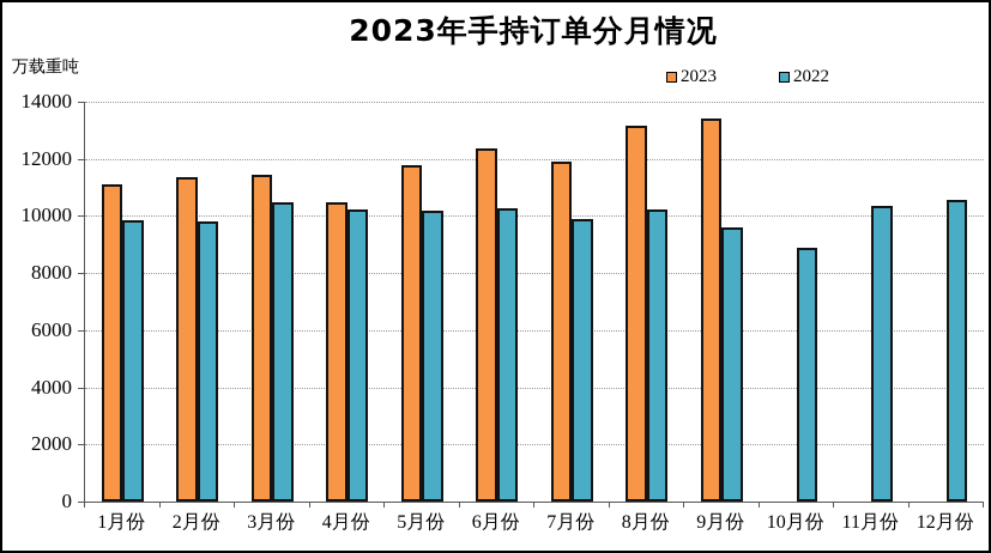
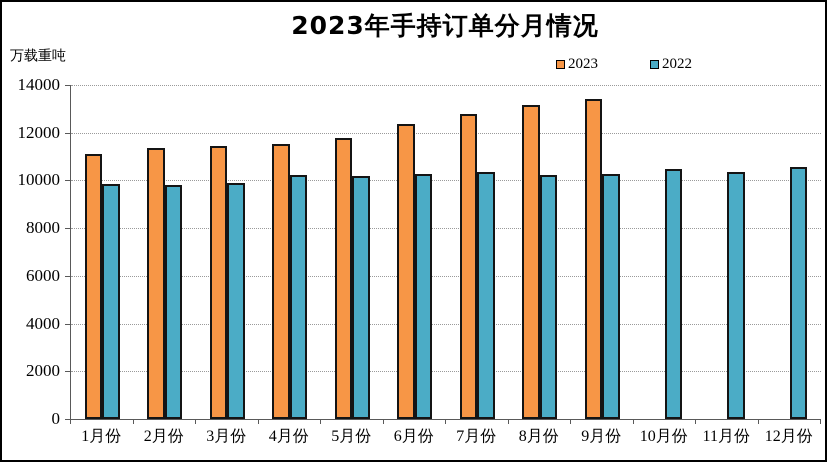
2022/3月份: 10500 -> 9900
2023/4月份: 10500 -> 11500
2023/7月份: 11900 -> 12800
2022/7月份: 9900 -> 10400
2022/9月份: 9600 -> 10300
2022/10月份: 8900 -> 10500
